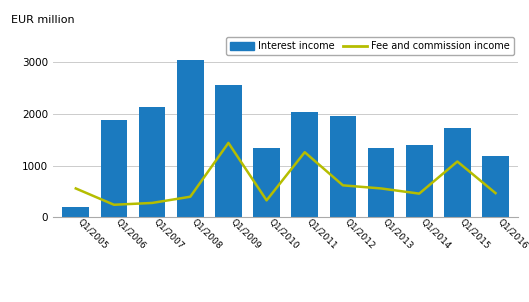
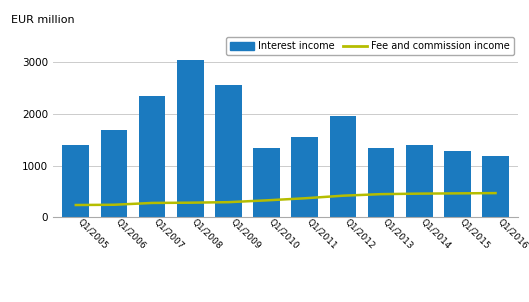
Interest income/Q1/2005: 200 -> 1400
Fee and commission income/Q1/2005: 560 -> 240
Interest income/Q1/2006: 1880 -> 1680
Interest income/Q1/2007: 2140 -> 2350
Fee and commission income/Q1/2008: 400 -> 280
Fee and commission income/Q1/2009: 1440 -> 300
Interest income/Q1/2011: 2040 -> 1560
Fee and commission income/Q1/2011: 1260 -> 370
Fee and commission income/Q1/2012: 620 -> 420
Fee and commission income/Q1/2013: 560 -> 450
Interest income/Q1/2015: 1720 -> 1290
Fee and commission income/Q1/2015: 1080 -> 460
